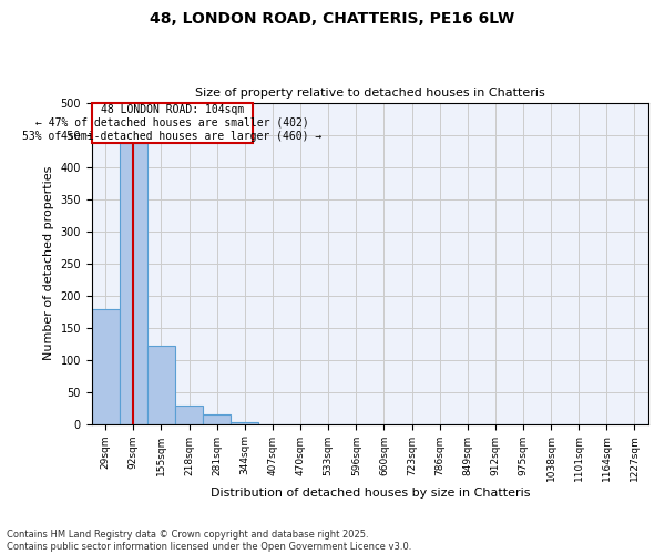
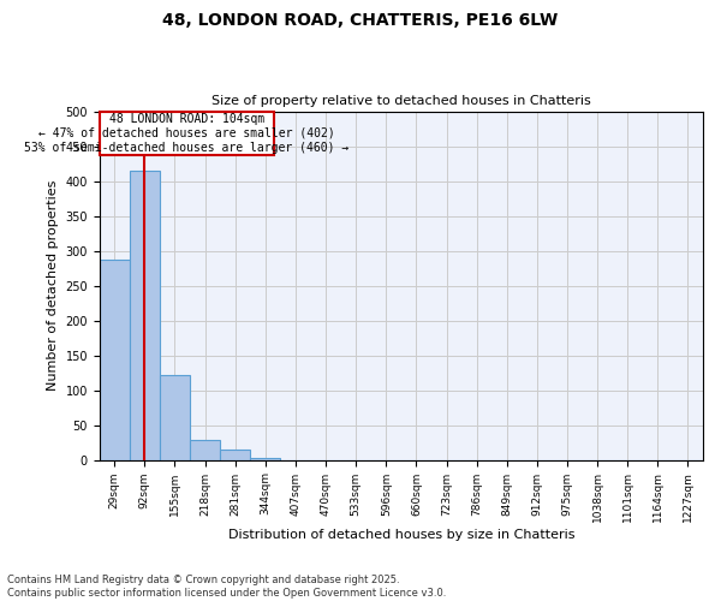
29sqm: 178 -> 287
92sqm: 438 -> 415
